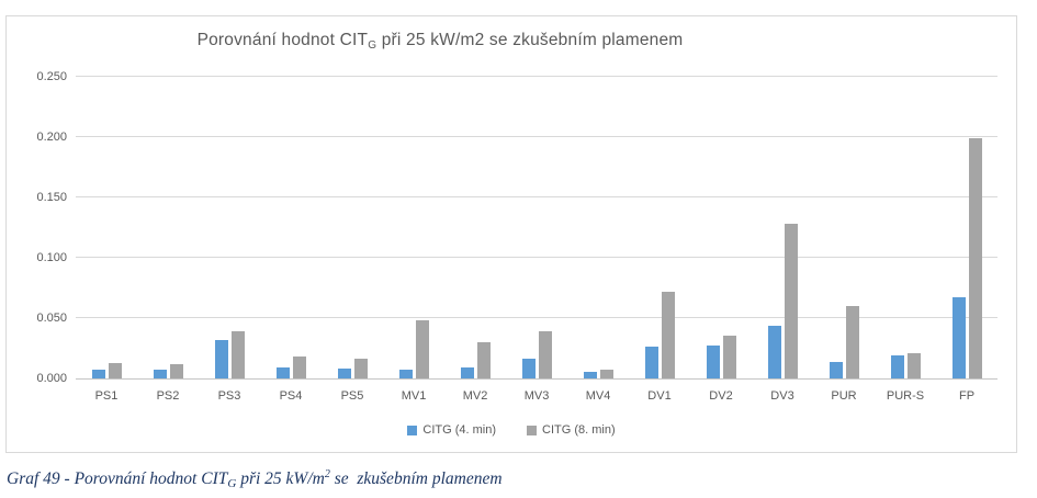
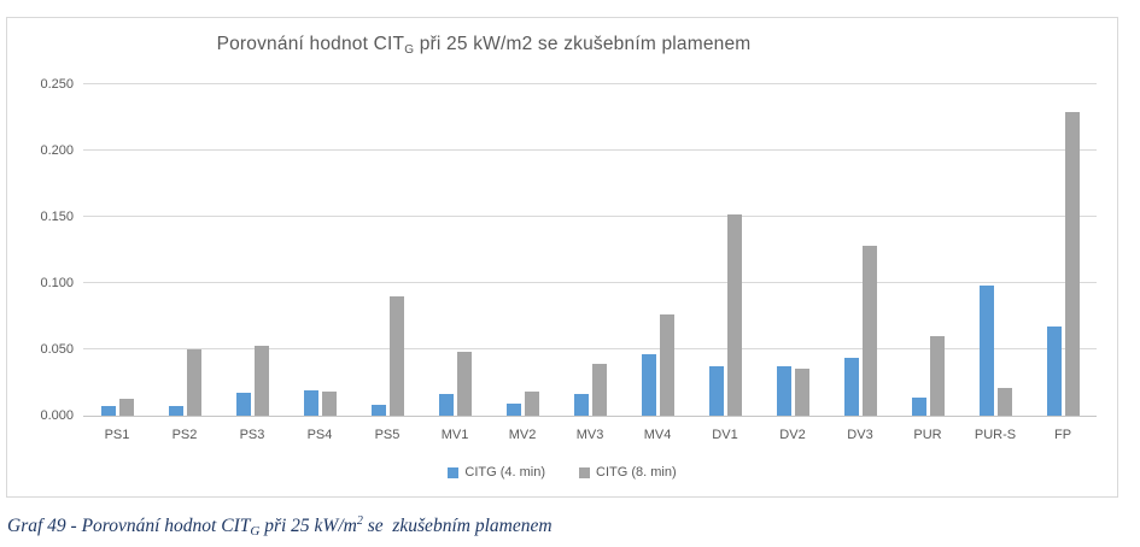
CITG (8. min)/PS2: 0.012 -> 0.050
CITG (4. min)/PS3: 0.032 -> 0.017
CITG (8. min)/PS3: 0.039 -> 0.053
CITG (4. min)/PS4: 0.009 -> 0.019
CITG (8. min)/PS5: 0.016 -> 0.090
CITG (4. min)/MV1: 0.007 -> 0.016
CITG (8. min)/MV2: 0.030 -> 0.018
CITG (4. min)/MV4: 0.005 -> 0.046
CITG (8. min)/MV4: 0.007 -> 0.076
CITG (4. min)/DV1: 0.026 -> 0.037
CITG (8. min)/DV1: 0.072 -> 0.152
CITG (4. min)/DV2: 0.027 -> 0.037
CITG (4. min)/PUR-S: 0.019 -> 0.098
CITG (8. min)/FP: 0.199 -> 0.229
